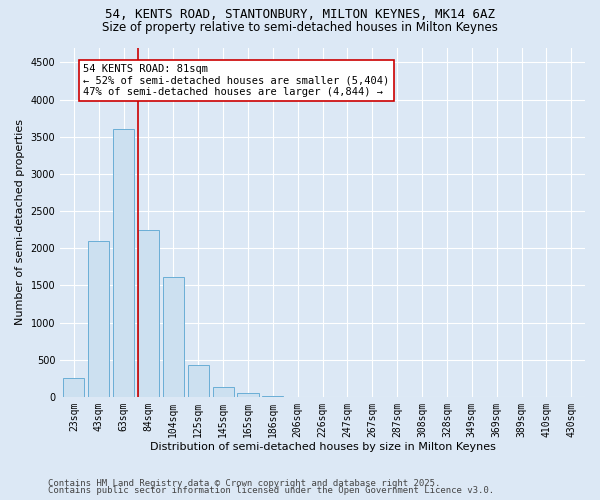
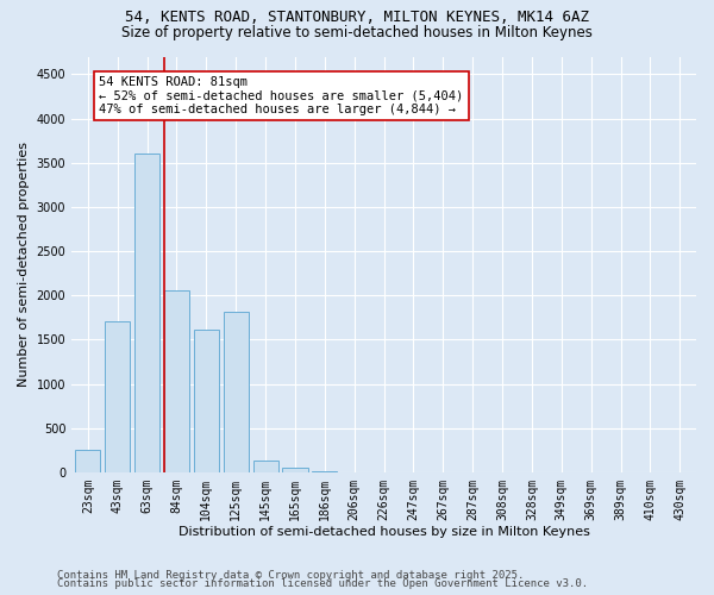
43sqm: 2100 -> 1700
84sqm: 2250 -> 2060
125sqm: 430 -> 1820
